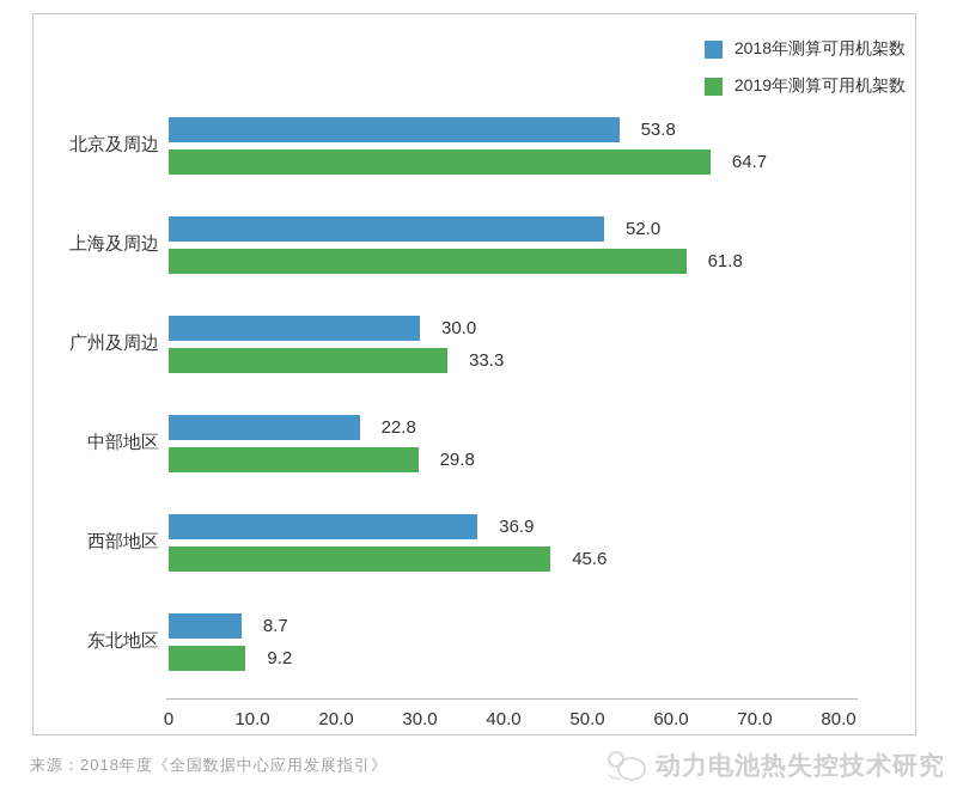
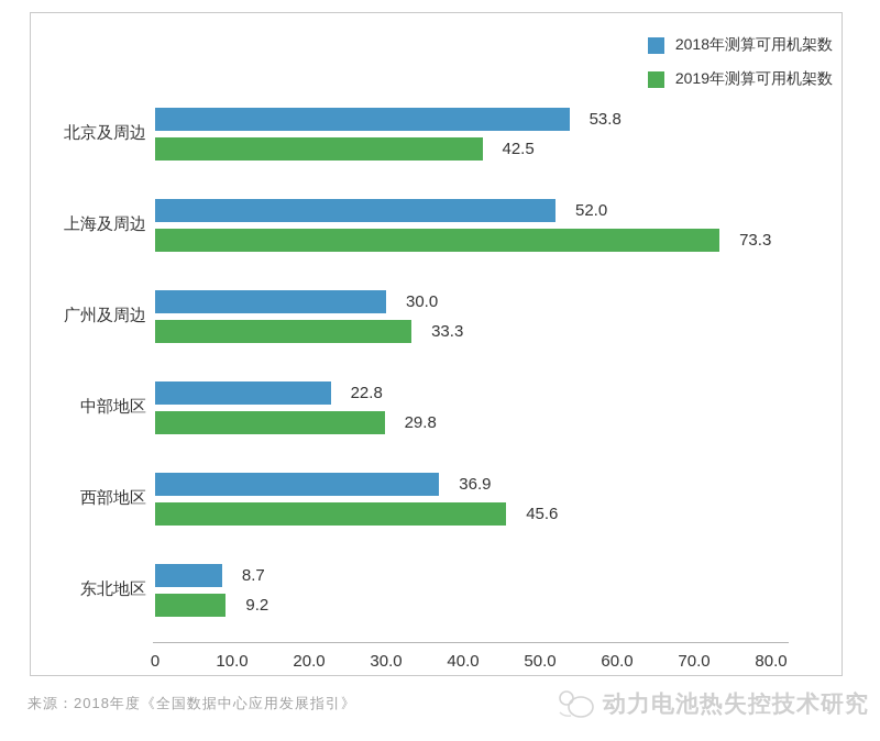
2019年测算可用机架数/北京及周边: 64.7 -> 42.5
2019年测算可用机架数/上海及周边: 61.8 -> 73.3
